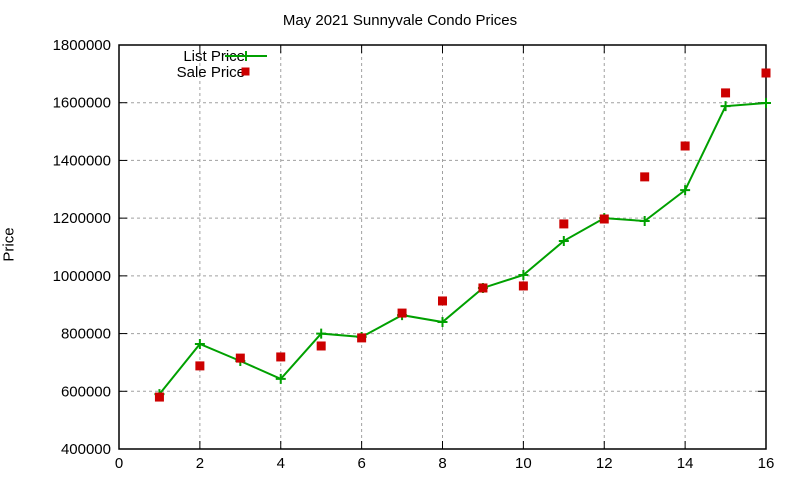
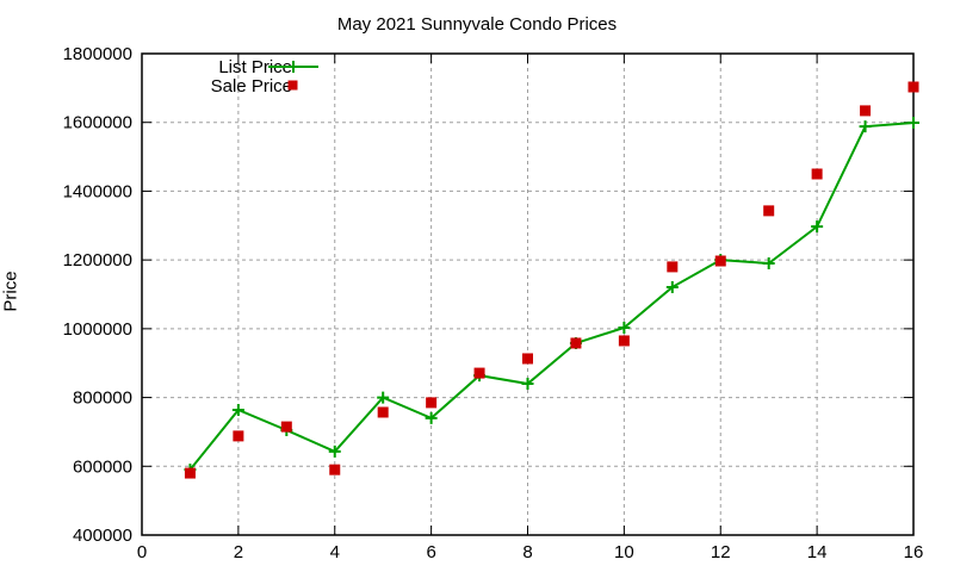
Sale Price/4: 720000 -> 590000
List Price/6: 790000 -> 740000
